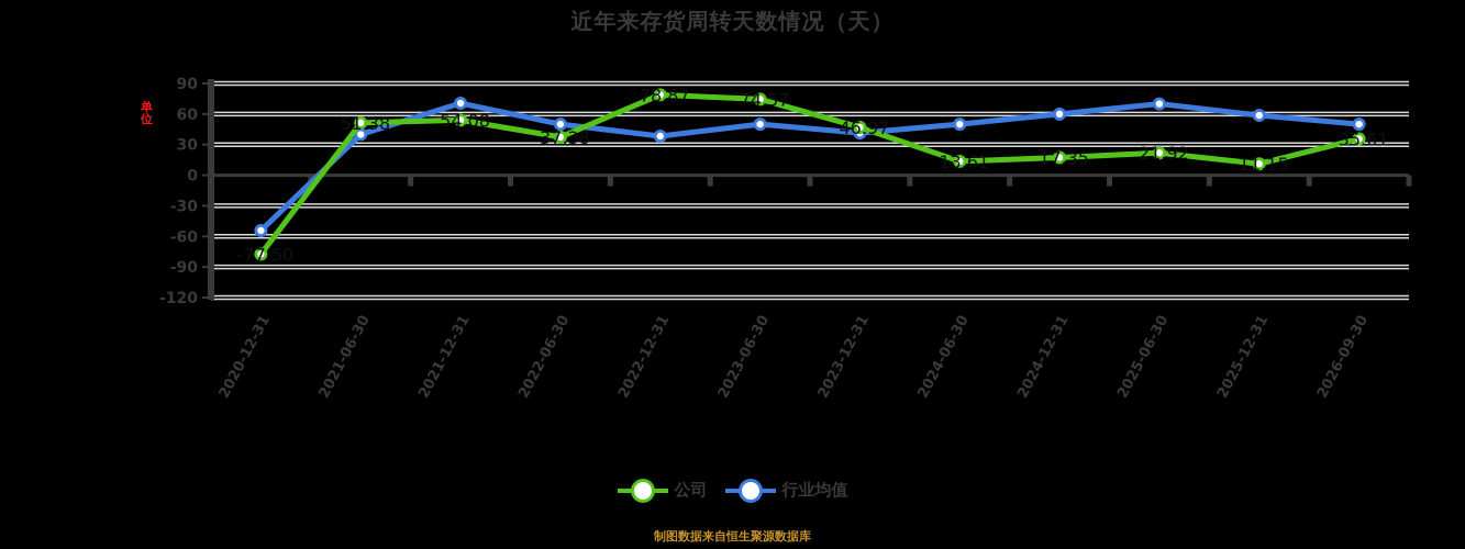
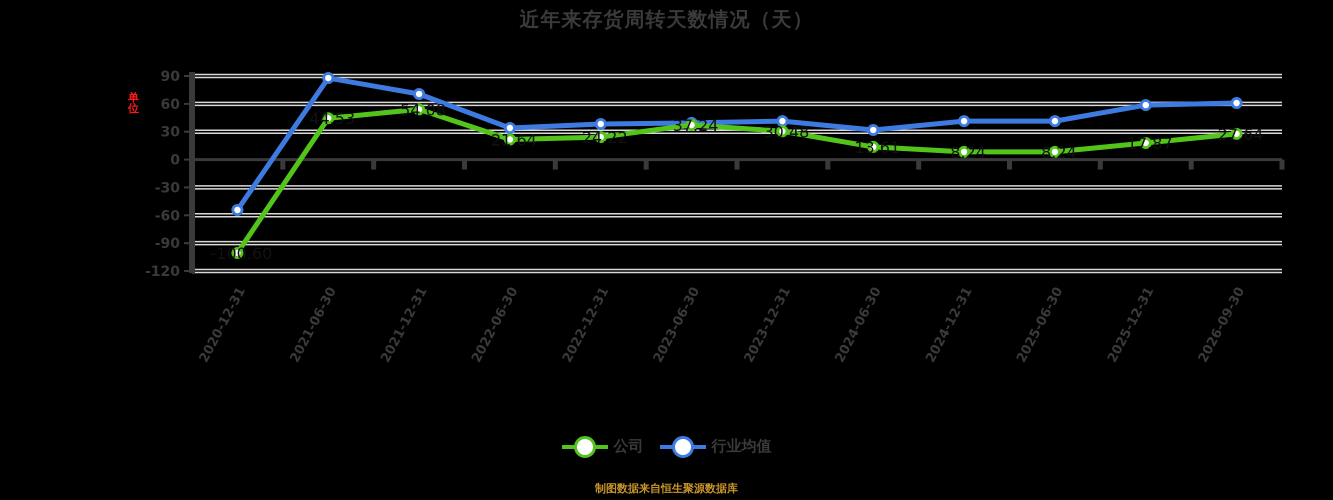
公司/2020-12-31: -77.50 -> -100.60
公司/2021-06-30: 51.38 -> 44.53
行业均值/2021-06-30: 40 -> 90
公司/2022-06-30: 37.38 -> 21.64
行业均值/2022-06-30: 50 -> 30
公司/2022-12-31: 78.87 -> 24.22
公司/2023-06-30: 74.57 -> 37.24
行业均值/2023-06-30: 50 -> 40
公司/2023-12-31: 46.97 -> 30.48
行业均值/2024-06-30: 50 -> 30
公司/2024-12-31: 17.35 -> 8.24
行业均值/2024-12-31: 60 -> 40
公司/2025-06-30: 21.92 -> 8.24
行业均值/2025-06-30: 70 -> 40
公司/2025-12-31: 11.15 -> 17.87
公司/2026-09-30: 35.61 -> 27.64
行业均值/2026-09-30: 50 -> 60
